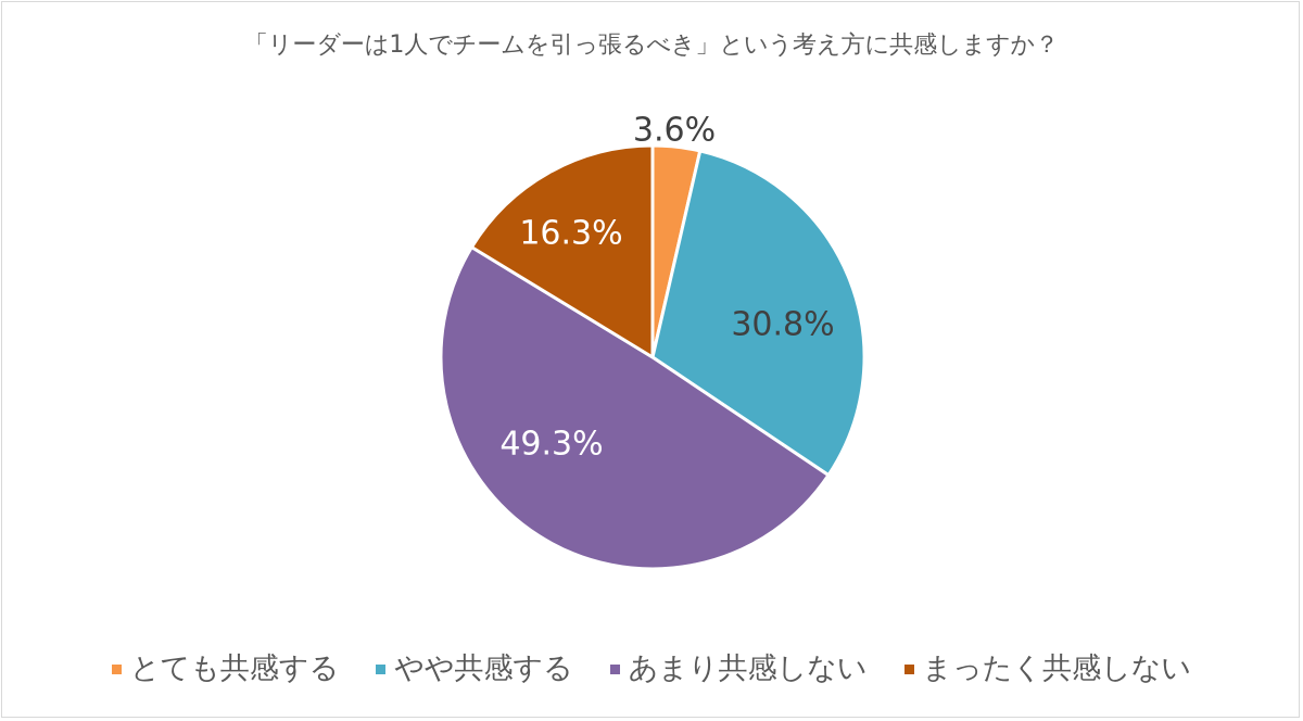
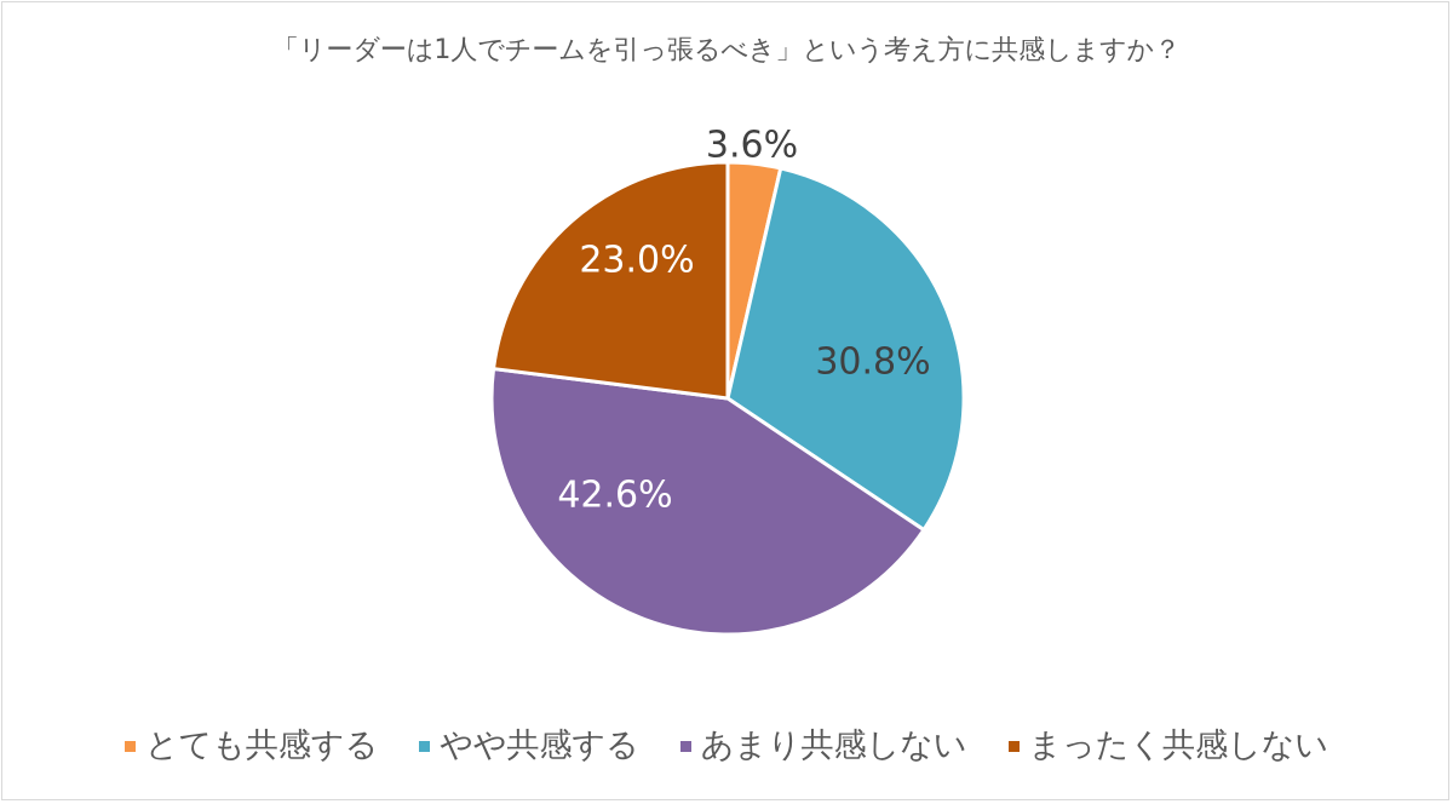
あまり共感しない: 49.3% -> 42.6%
まったく共感しない: 16.3% -> 23.0%
